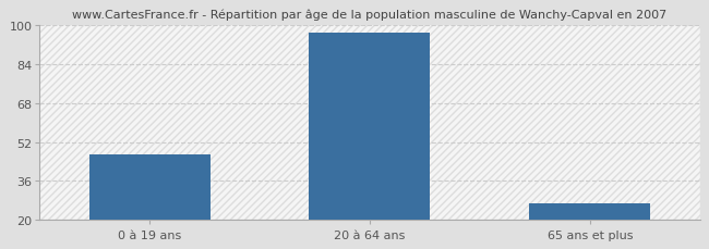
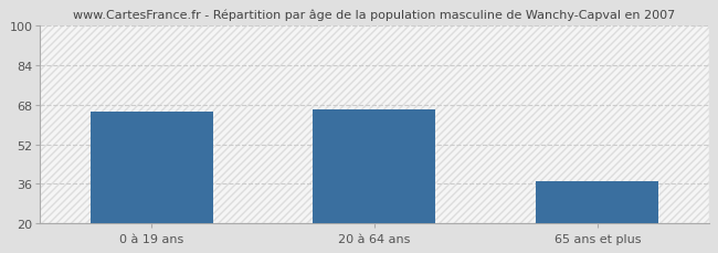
0 à 19 ans: 47 -> 65
20 à 64 ans: 97 -> 66
65 ans et plus: 27 -> 37
